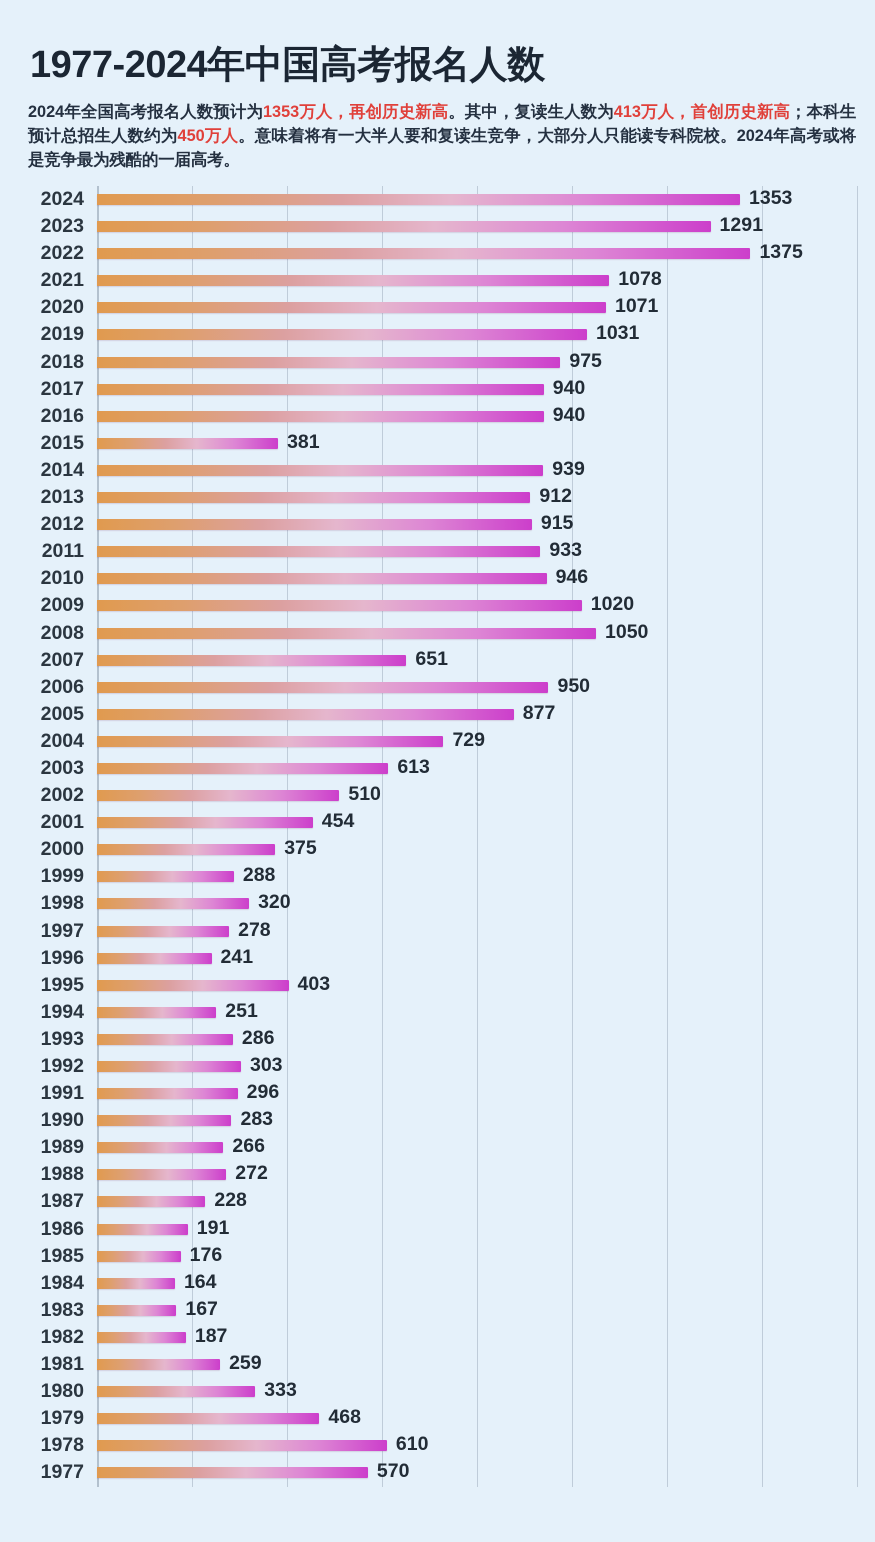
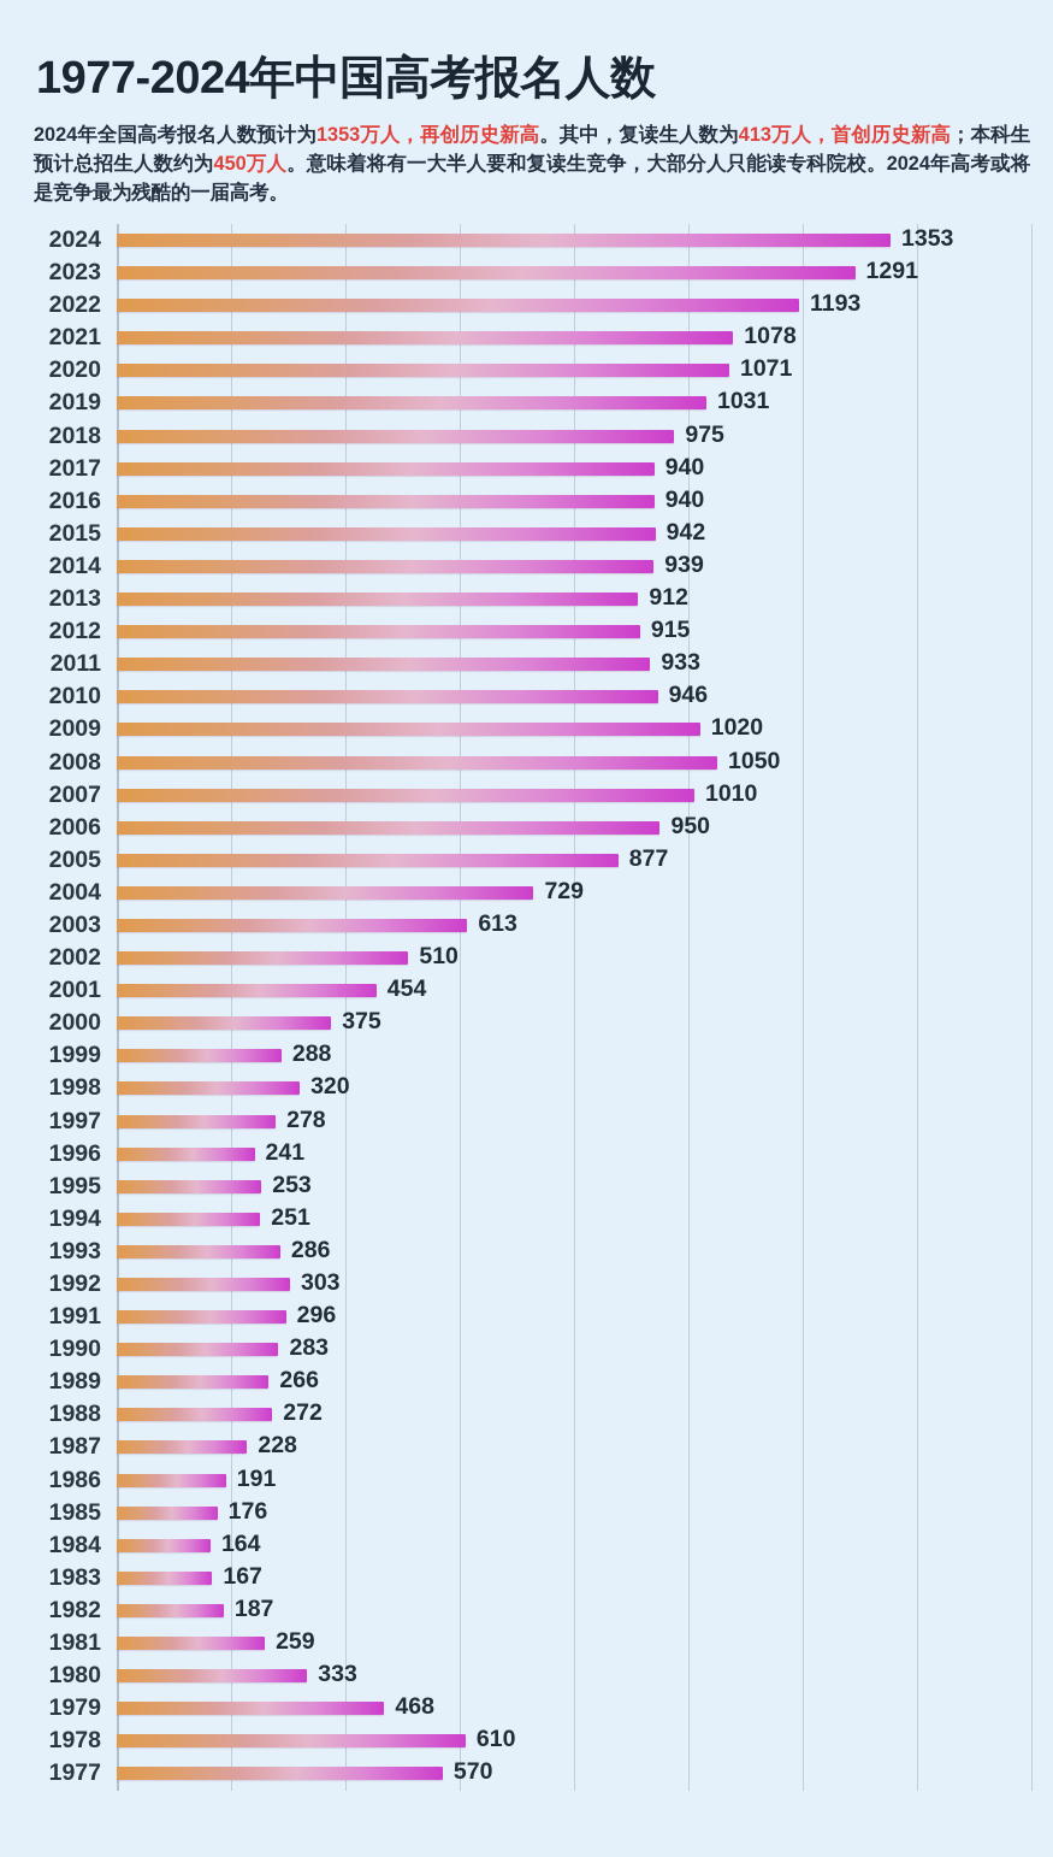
2022: 1375 -> 1193
2015: 381 -> 942
2007: 651 -> 1010
1995: 403 -> 253
